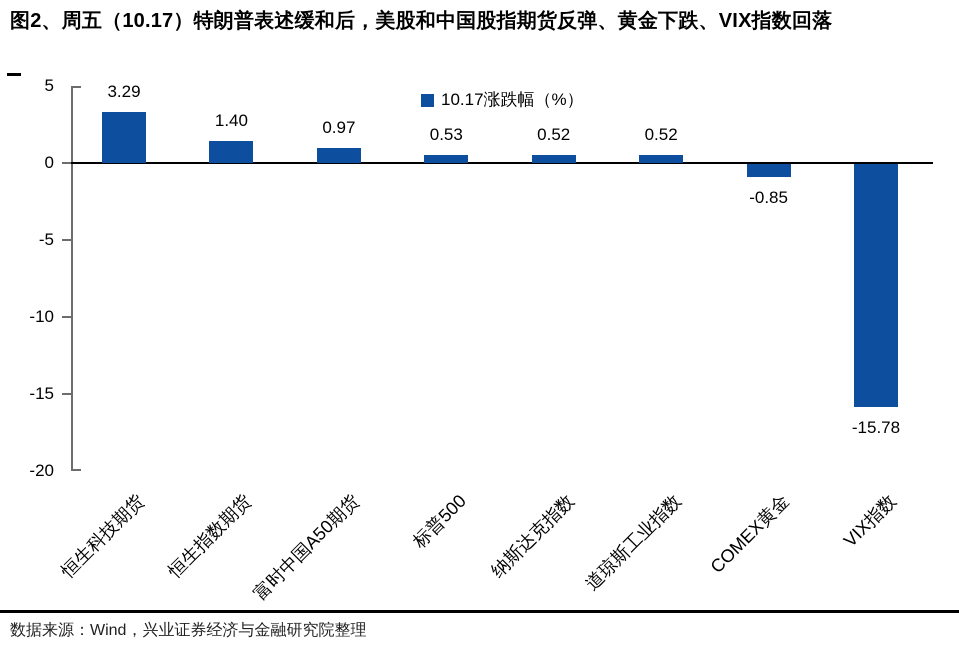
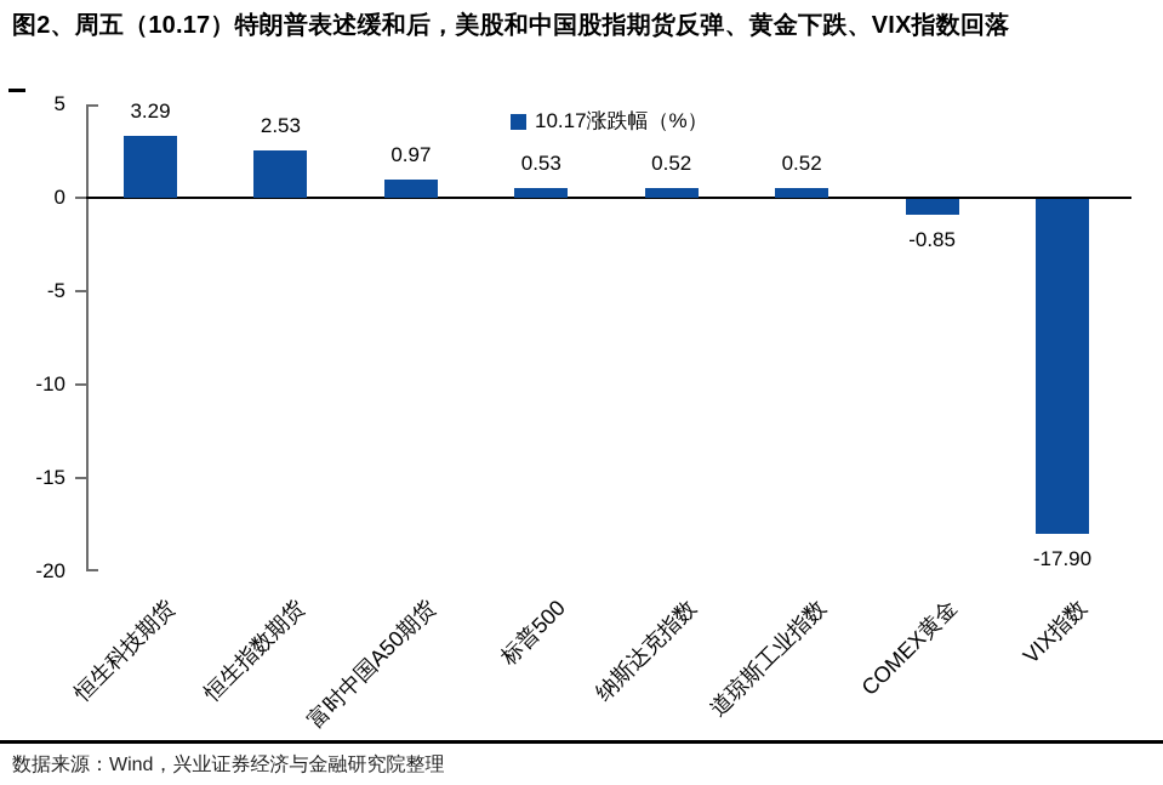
恒生指数期货: 1.40 -> 2.53
VIX指数: -15.78 -> -17.90
